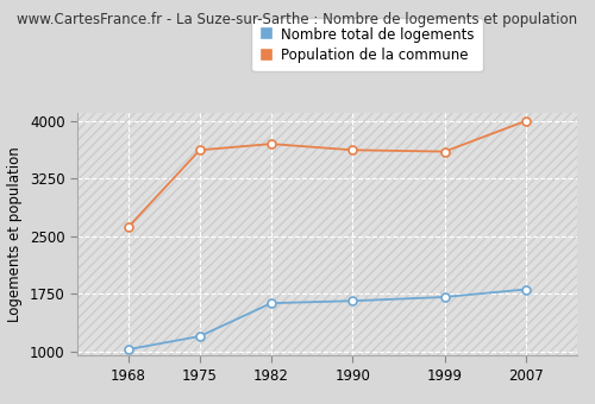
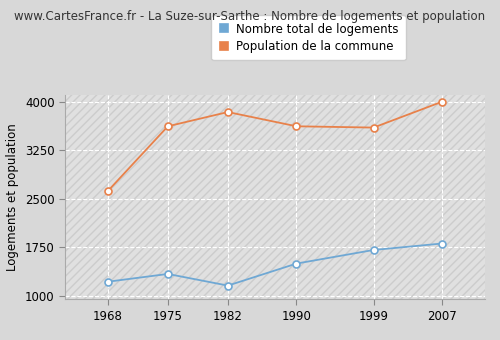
Nombre total de logements/1968: 1030 -> 1220
Nombre total de logements/1975: 1200 -> 1340
Nombre total de logements/1982: 1630 -> 1160
Population de la commune/1982: 3700 -> 3840
Nombre total de logements/1990: 1660 -> 1500
